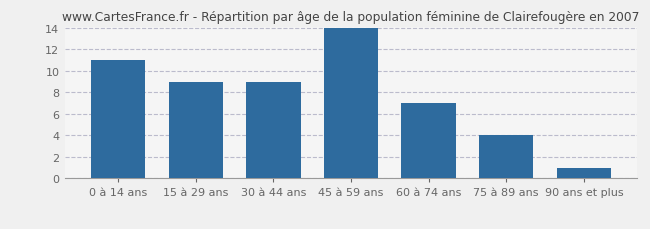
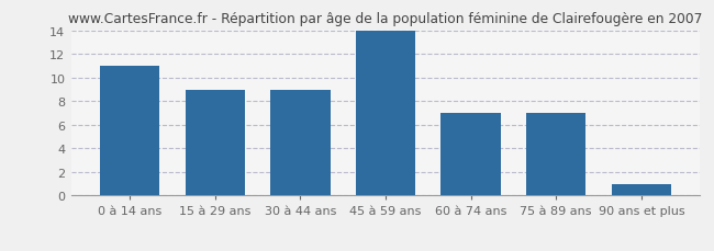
75 à 89 ans: 4 -> 7
